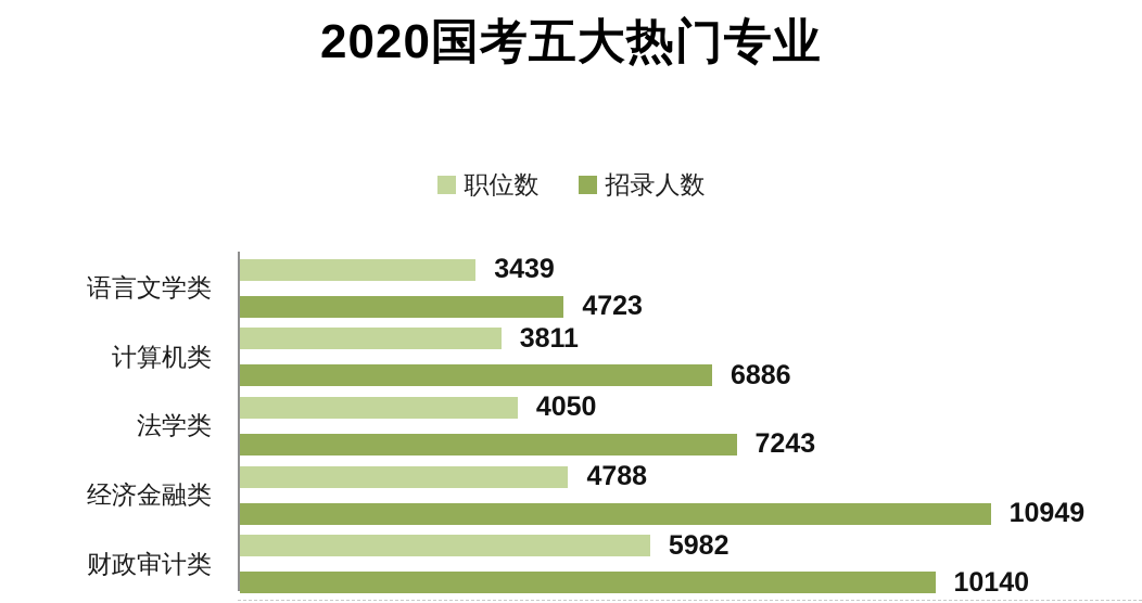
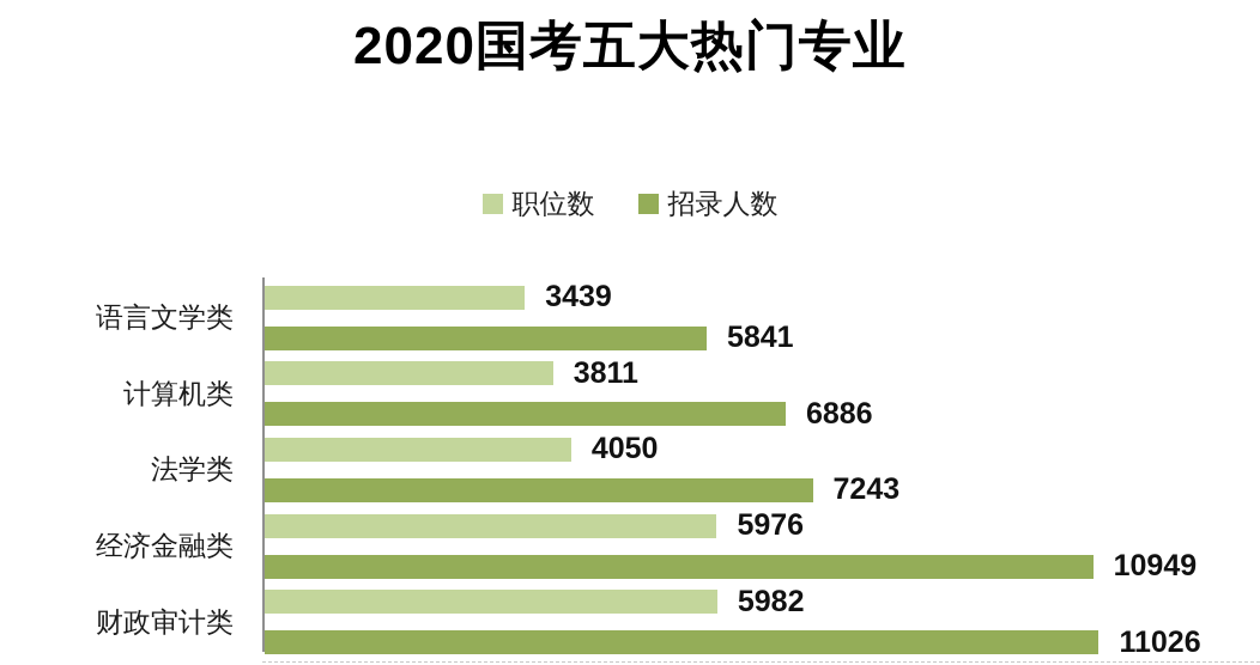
招录人数/语言文学类: 4723 -> 5841
职位数/经济金融类: 4788 -> 5976
招录人数/财政审计类: 10140 -> 11026
